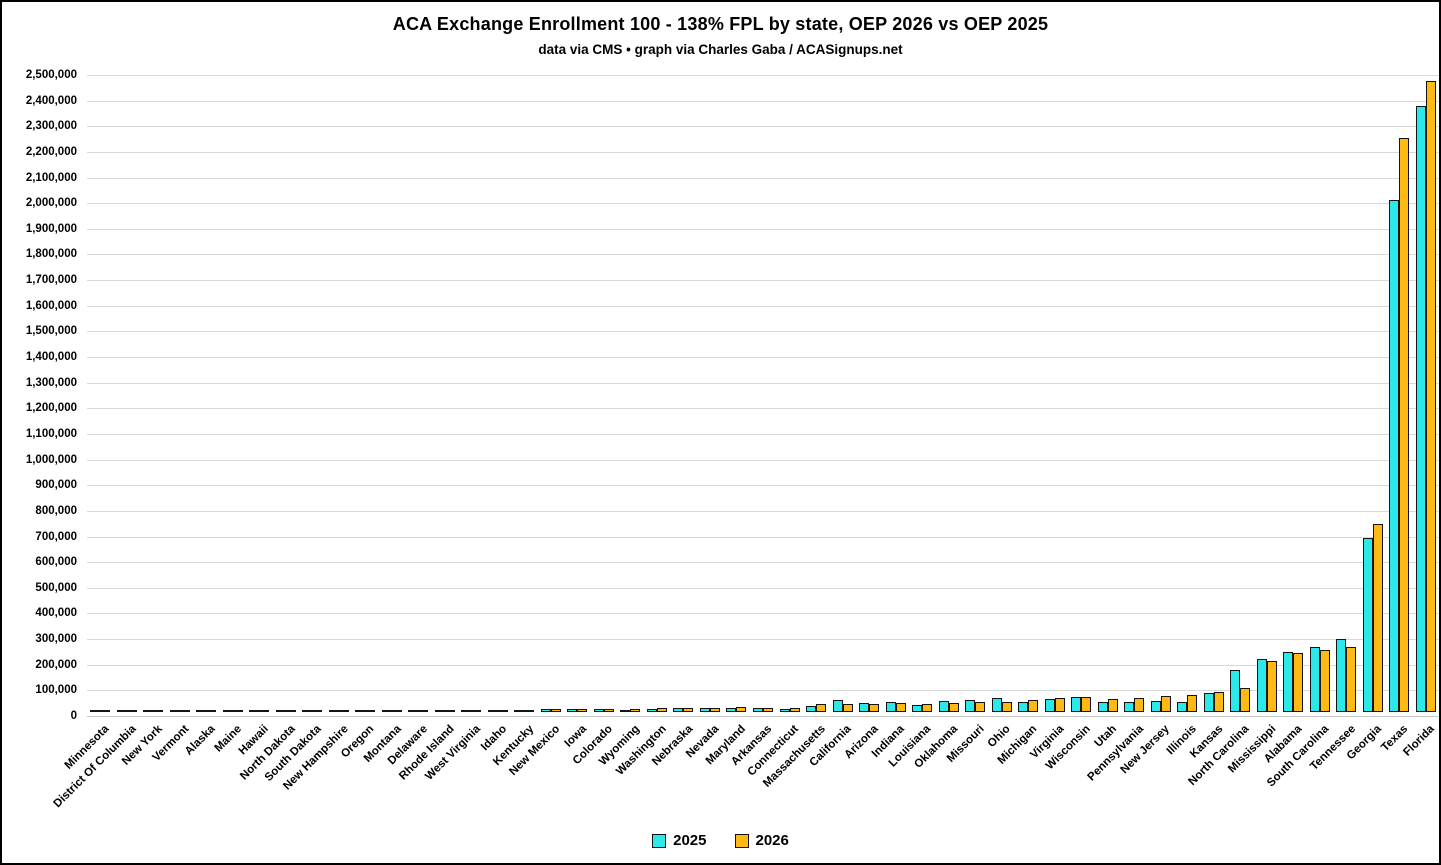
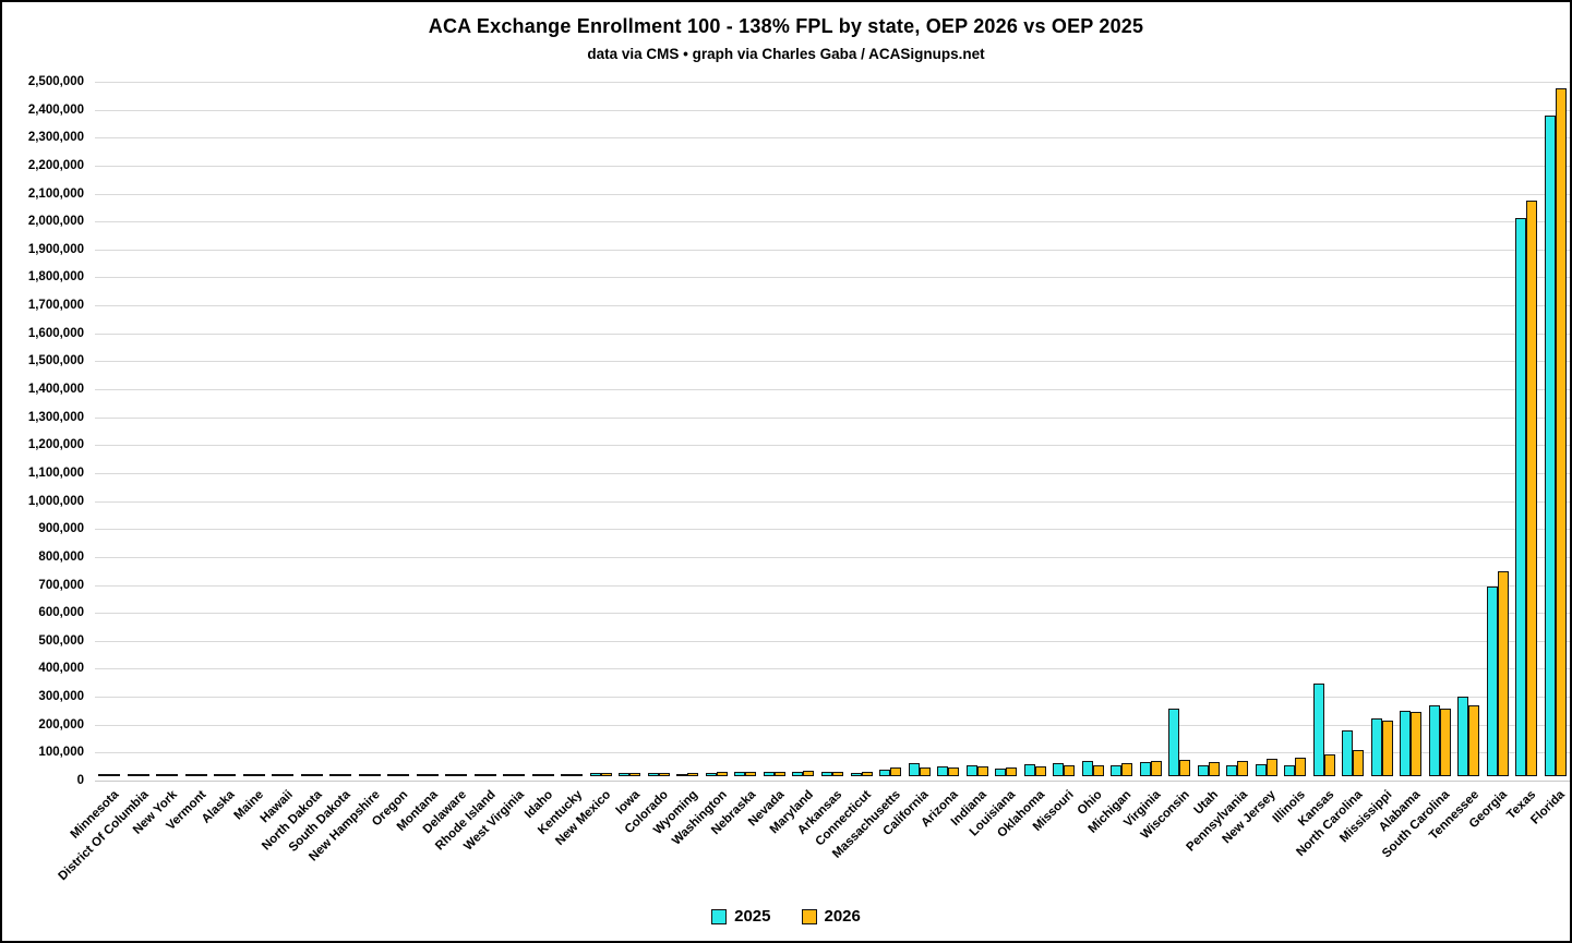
2025/Wisconsin: 60000 -> 240000
2025/Kansas: 80000 -> 330000
2026/Texas: 2240000 -> 2060000
